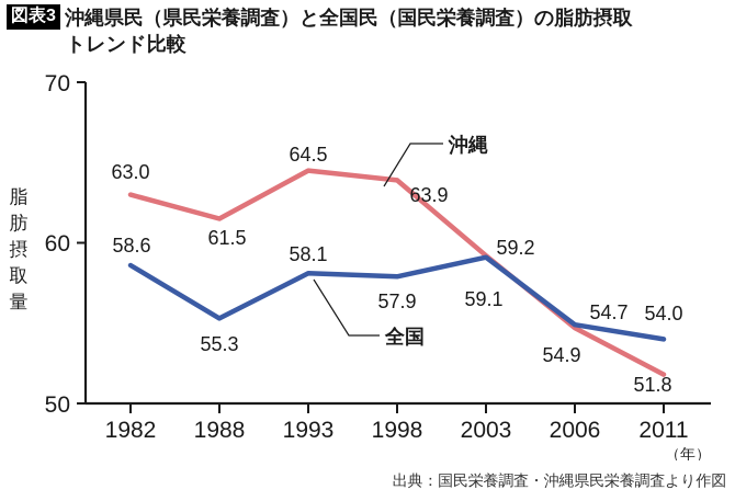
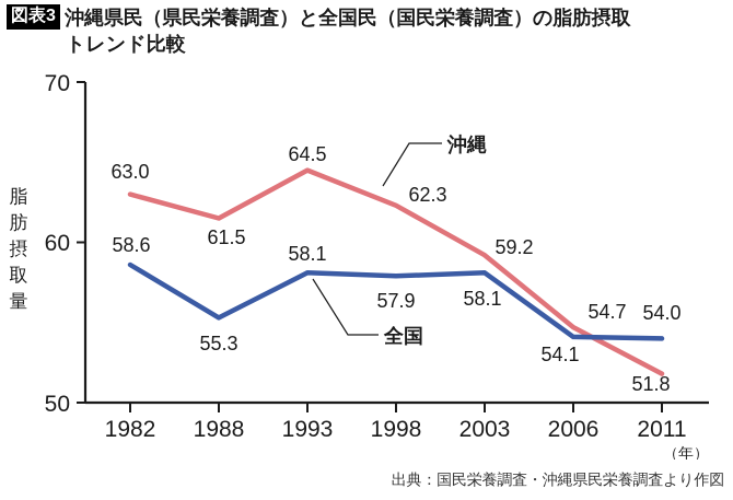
沖縄/1998: 63.9 -> 62.3
全国/2003: 59.1 -> 58.1
全国/2006: 54.9 -> 54.1
